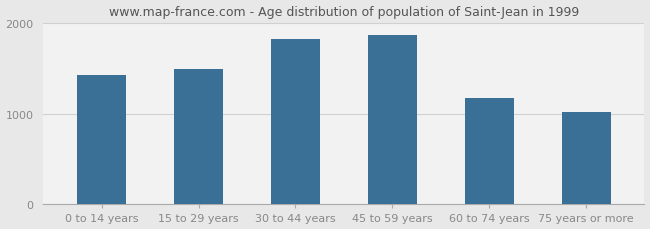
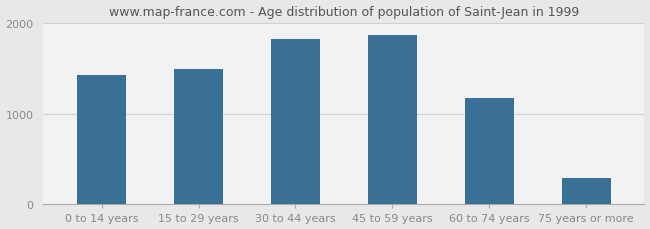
75 years or more: 1020 -> 290
